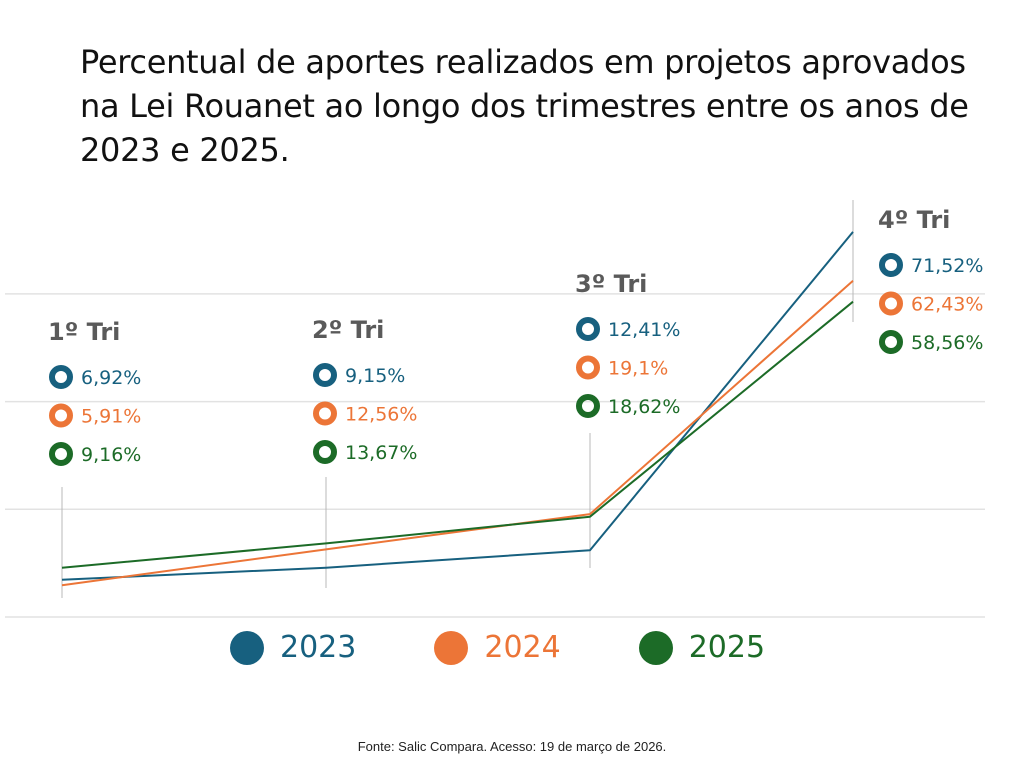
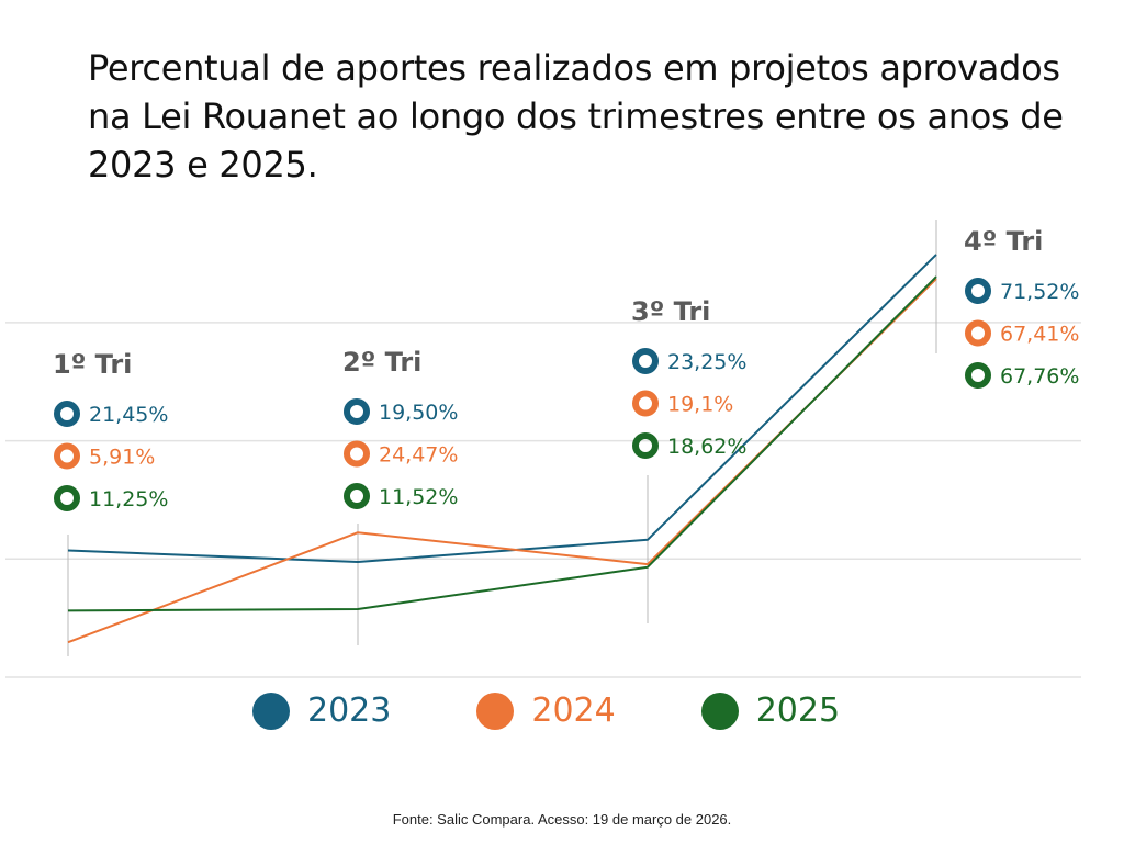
2023/1º Tri: 6,92% -> 21,45%
2025/1º Tri: 9,16% -> 11,25%
2023/2º Tri: 9,15% -> 19,50%
2024/2º Tri: 12,56% -> 24,47%
2025/2º Tri: 13,67% -> 11,52%
2023/3º Tri: 12,41% -> 23,25%
2024/4º Tri: 62,43% -> 67,41%
2025/4º Tri: 58,56% -> 67,76%
